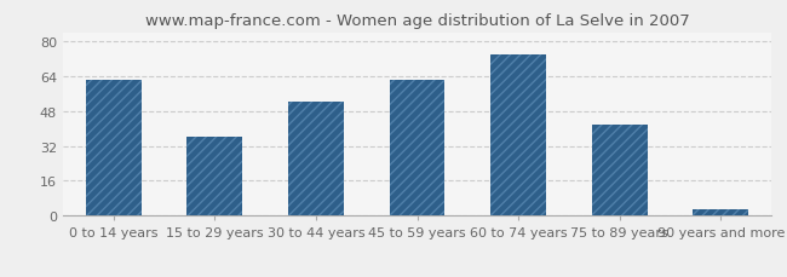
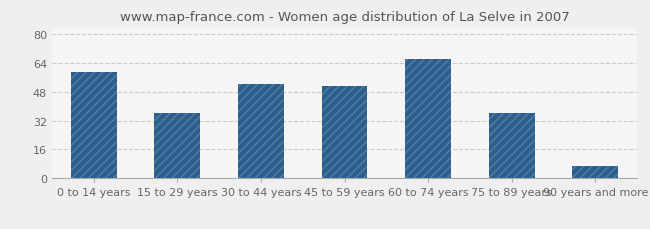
0 to 14 years: 62 -> 59
45 to 59 years: 62 -> 51
60 to 74 years: 74 -> 66
75 to 89 years: 42 -> 36
90 years and more: 3 -> 7
